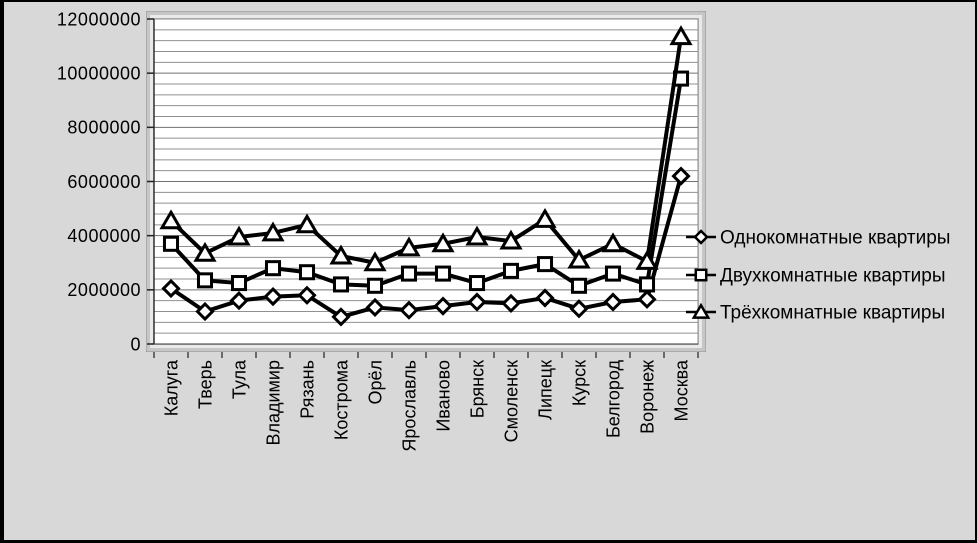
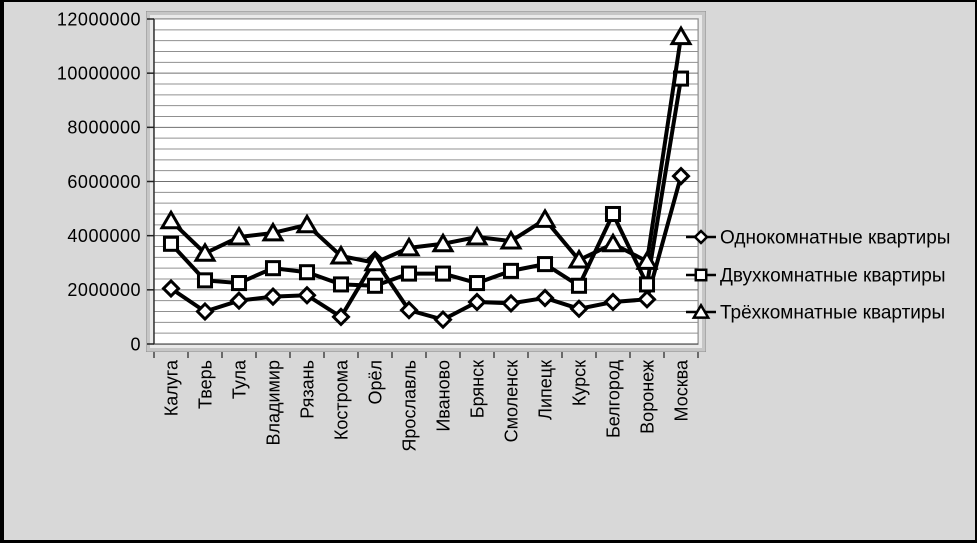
Однокомнатные квартиры/Орёл: 1400000 -> 3100000
Однокомнатные квартиры/Иваново: 1400000 -> 900000
Двухкомнатные квартиры/Белгород: 2600000 -> 4800000
